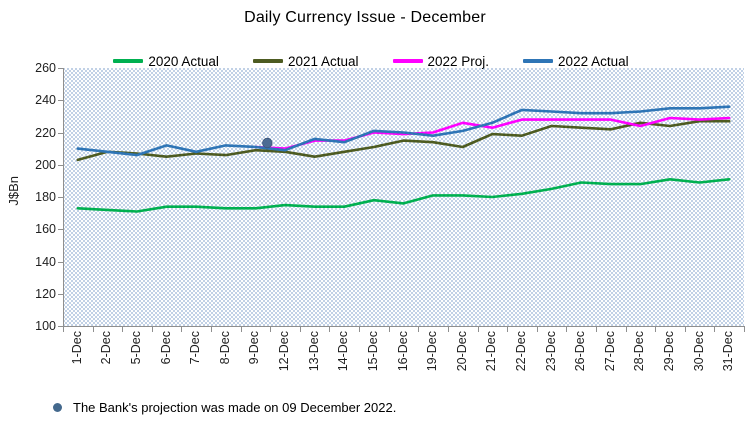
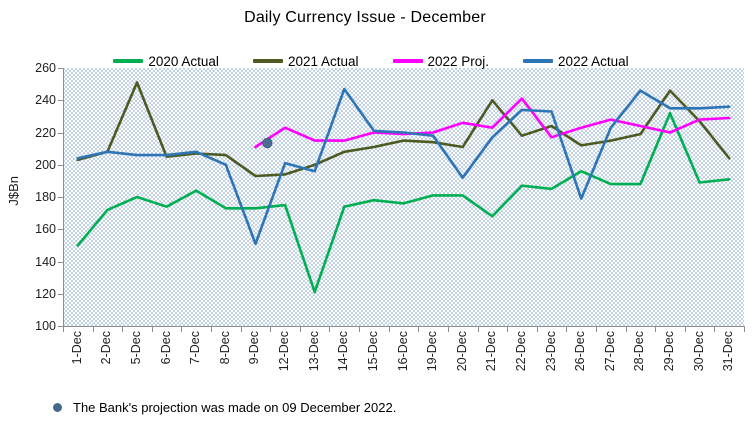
2020 Actual/1-Dec: 173 -> 150
2022 Actual/1-Dec: 210 -> 204
2020 Actual/5-Dec: 171 -> 180
2021 Actual/5-Dec: 207 -> 251
2022 Actual/6-Dec: 212 -> 206
2020 Actual/7-Dec: 174 -> 184
2022 Actual/8-Dec: 212 -> 200
2021 Actual/9-Dec: 209 -> 193
2022 Actual/9-Dec: 211 -> 151
2021 Actual/12-Dec: 208 -> 194
2022 Proj./12-Dec: 210 -> 223
2022 Actual/12-Dec: 209 -> 201
2020 Actual/13-Dec: 174 -> 121
2021 Actual/13-Dec: 205 -> 200
2022 Actual/13-Dec: 216 -> 196
2022 Actual/14-Dec: 214 -> 247
2022 Actual/20-Dec: 221 -> 192
2020 Actual/21-Dec: 180 -> 168
2021 Actual/21-Dec: 219 -> 240
2022 Actual/21-Dec: 226 -> 217
2020 Actual/22-Dec: 182 -> 187
2022 Proj./22-Dec: 228 -> 241
2022 Proj./23-Dec: 228 -> 217
2020 Actual/26-Dec: 189 -> 196
2021 Actual/26-Dec: 223 -> 212
2022 Proj./26-Dec: 228 -> 223
2022 Actual/26-Dec: 232 -> 179
2021 Actual/27-Dec: 222 -> 215
2022 Actual/27-Dec: 232 -> 223
2021 Actual/28-Dec: 226 -> 219
2022 Actual/28-Dec: 233 -> 246
2020 Actual/29-Dec: 191 -> 232
2021 Actual/29-Dec: 224 -> 246
2022 Proj./29-Dec: 229 -> 220
2021 Actual/31-Dec: 227 -> 204
